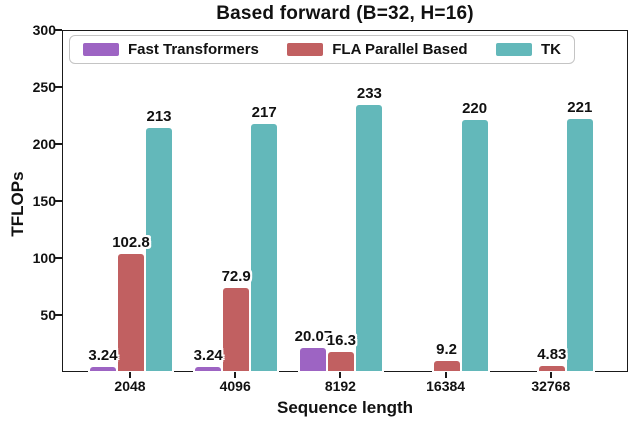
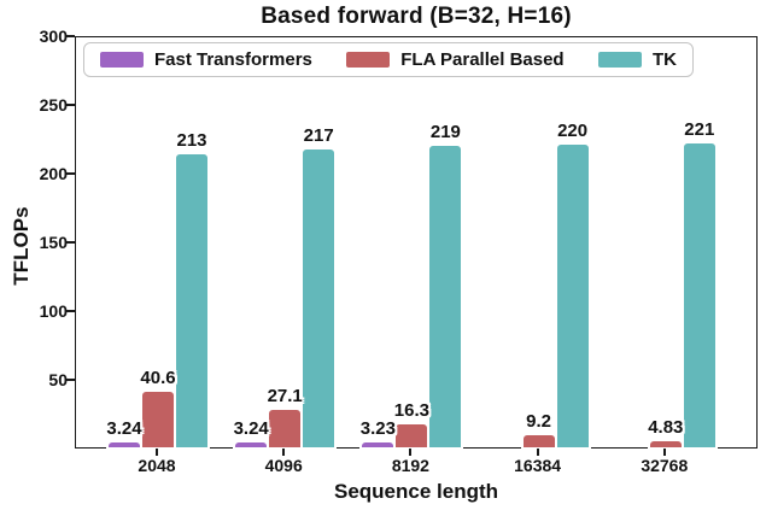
FLA Parallel Based/2048: 102.8 -> 40.6
FLA Parallel Based/4096: 72.9 -> 27.1
Fast Transformers/8192: 20.07 -> 3.23
TK/8192: 233 -> 219
